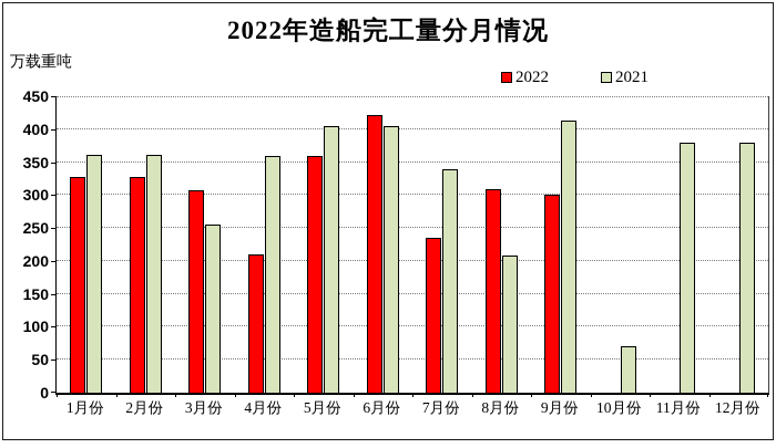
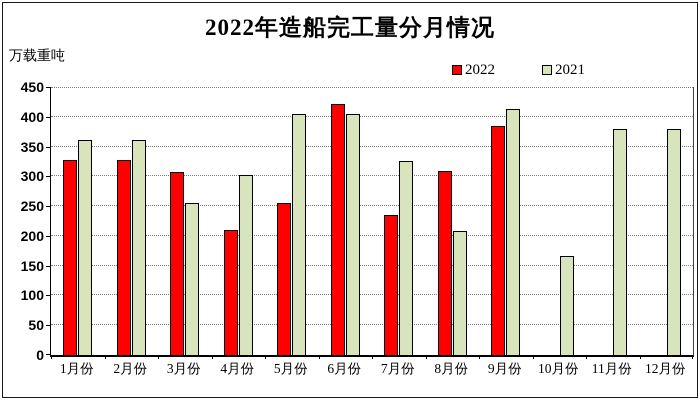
2021/4月份: 360 -> 300
2022/5月份: 360 -> 260
2021/7月份: 340 -> 330
2022/9月份: 300 -> 380
2021/10月份: 70 -> 170
